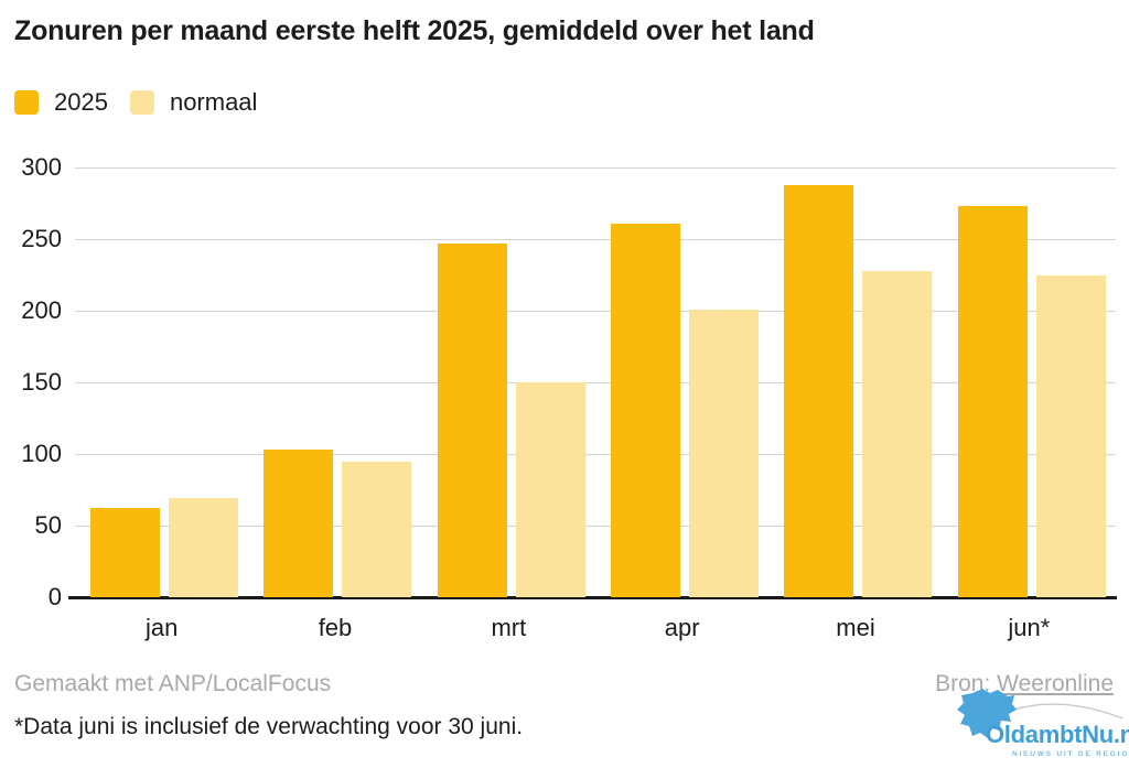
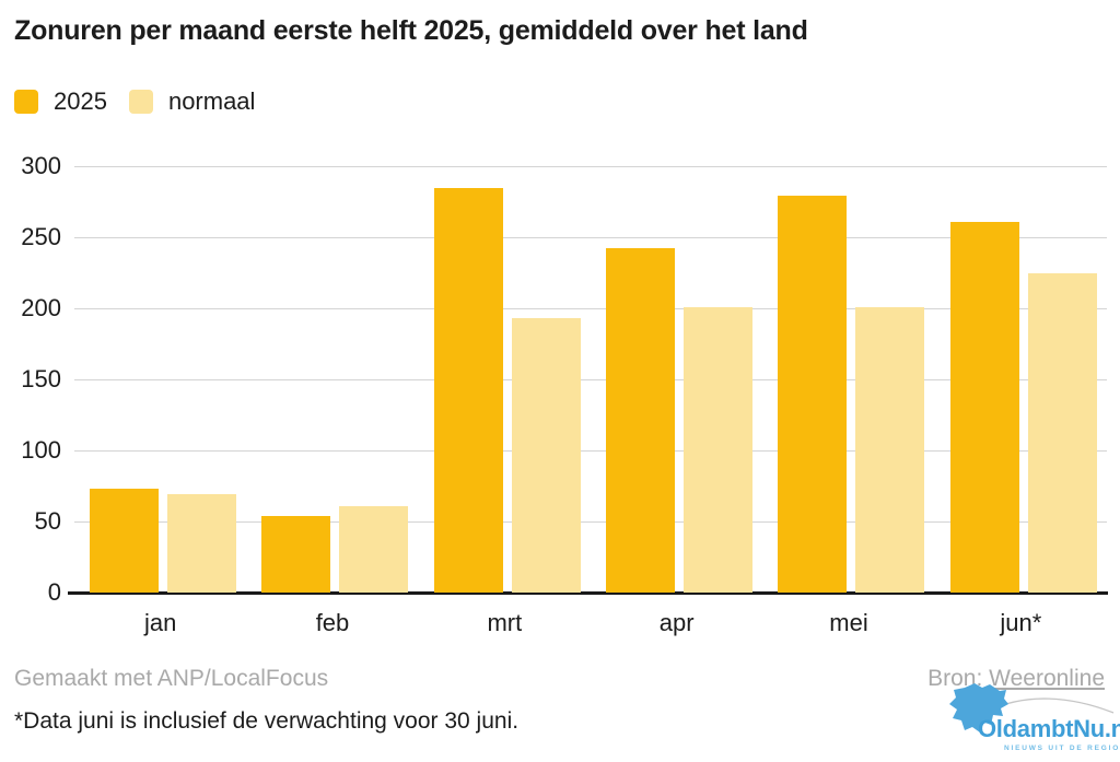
2025/jan: 62 -> 73
2025/feb: 103 -> 54
normaal/feb: 95 -> 61
2025/mrt: 247 -> 285
normaal/mrt: 150 -> 193
2025/apr: 261 -> 242
2025/mei: 288 -> 279
normaal/mei: 228 -> 201
2025/jun*: 273 -> 261
